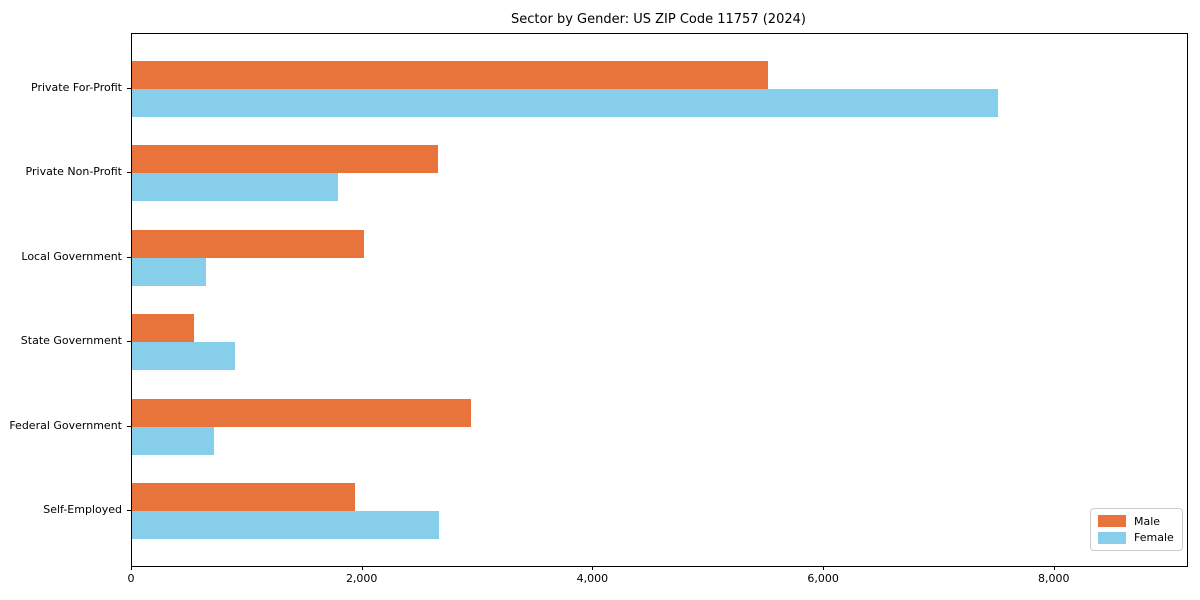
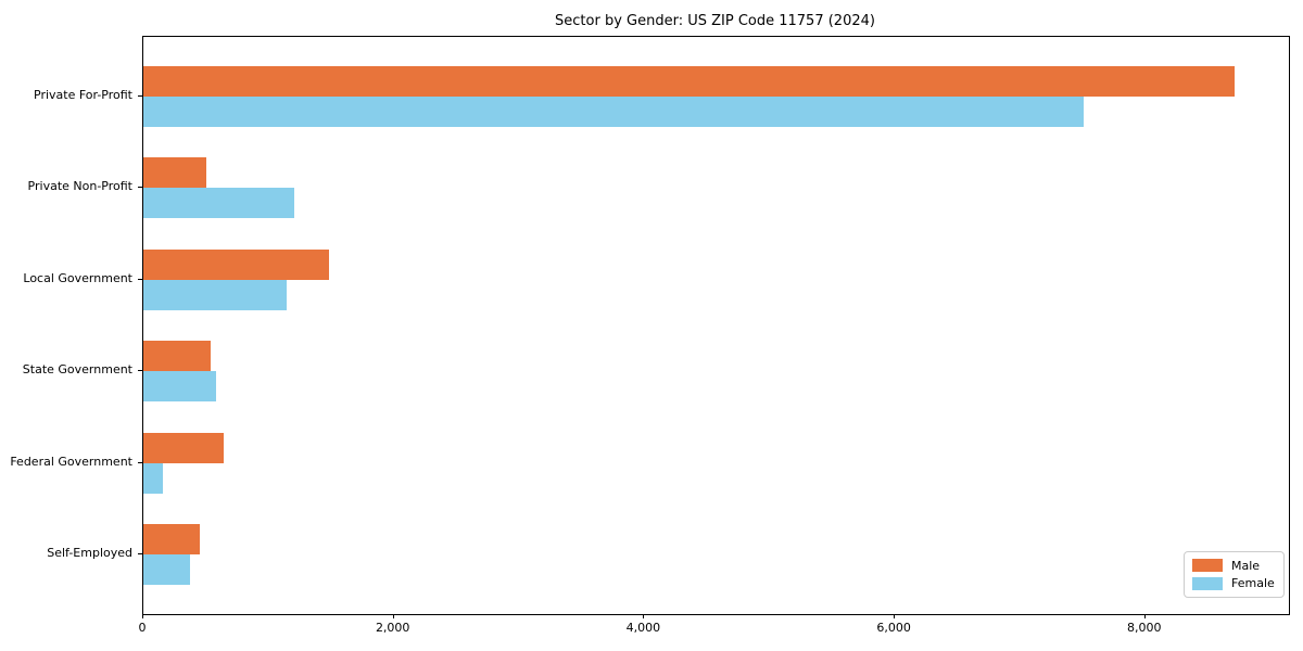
Male/Private For-Profit: 5510 -> 8710
Male/Private Non-Profit: 2650 -> 500
Female/Private Non-Profit: 1790 -> 1200
Male/Local Government: 2010 -> 1480
Female/Local Government: 640 -> 1140
Female/State Government: 890 -> 580
Male/Federal Government: 2940 -> 640
Female/Federal Government: 710 -> 160
Male/Self-Employed: 1930 -> 450
Female/Self-Employed: 2660 -> 370
